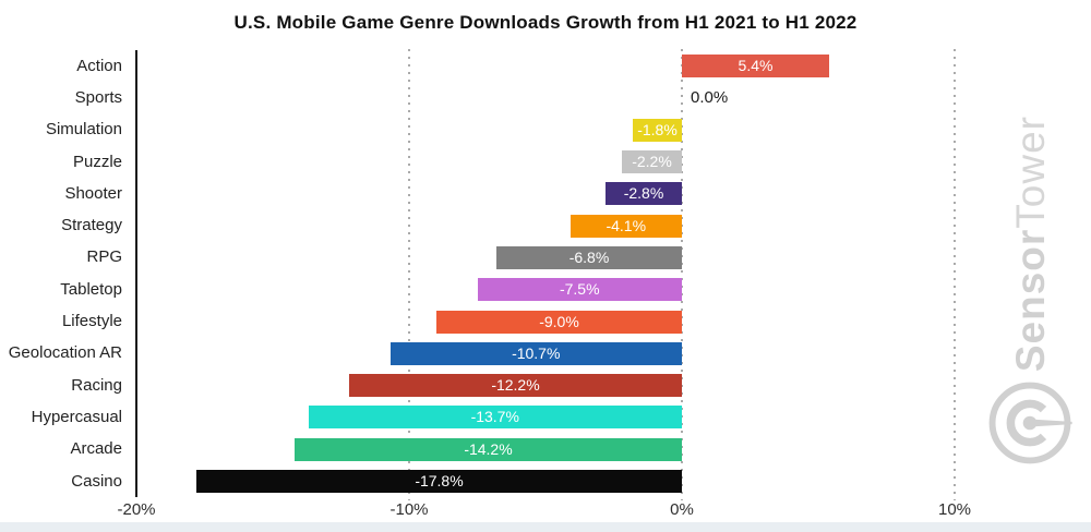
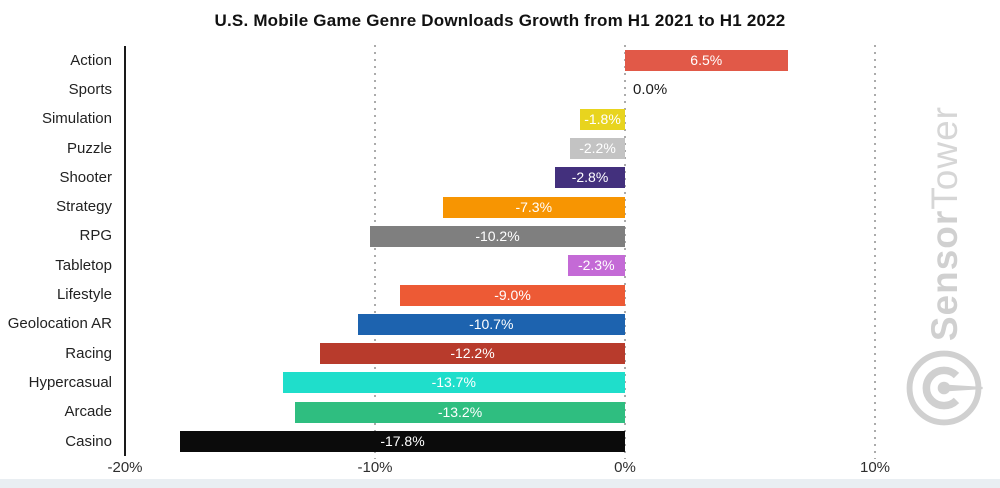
Action: 5.4% -> 6.5%
Strategy: -4.1% -> -7.3%
RPG: -6.8% -> -10.2%
Tabletop: -7.5% -> -2.3%
Arcade: -14.2% -> -13.2%
